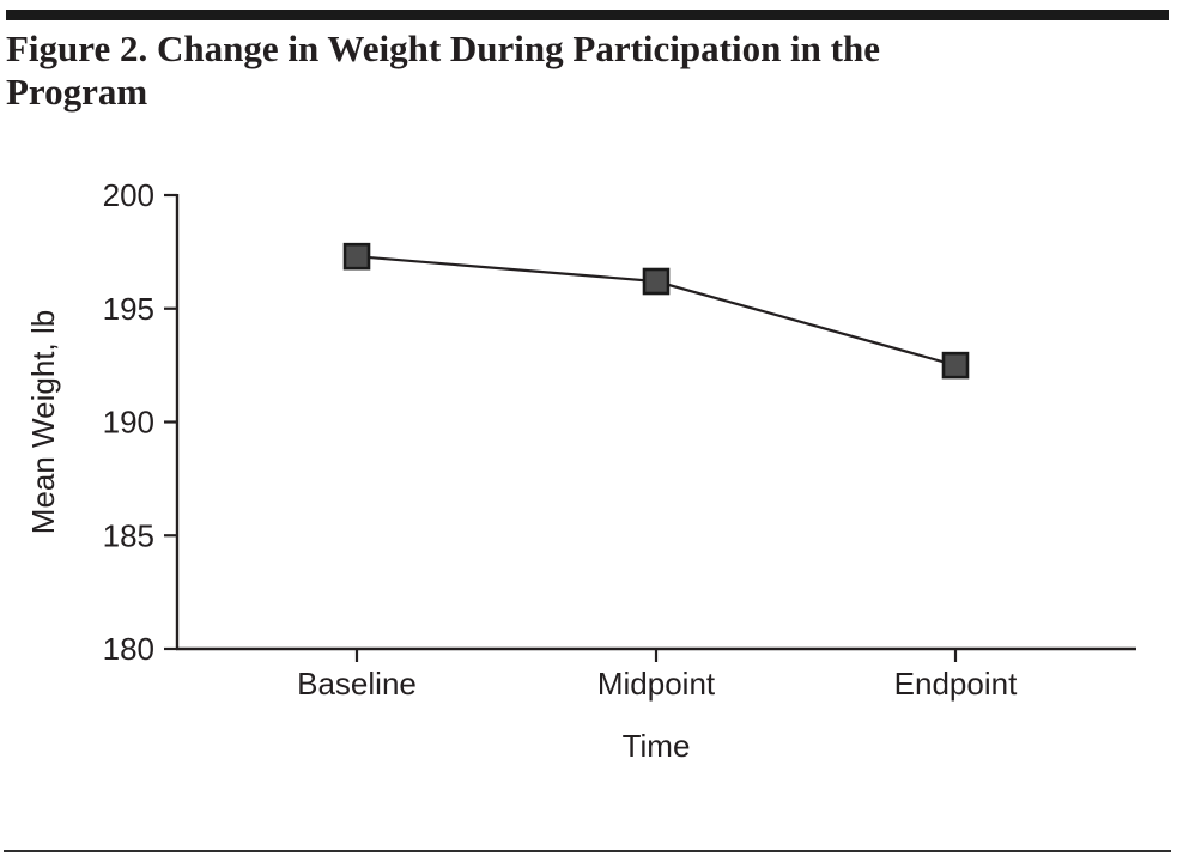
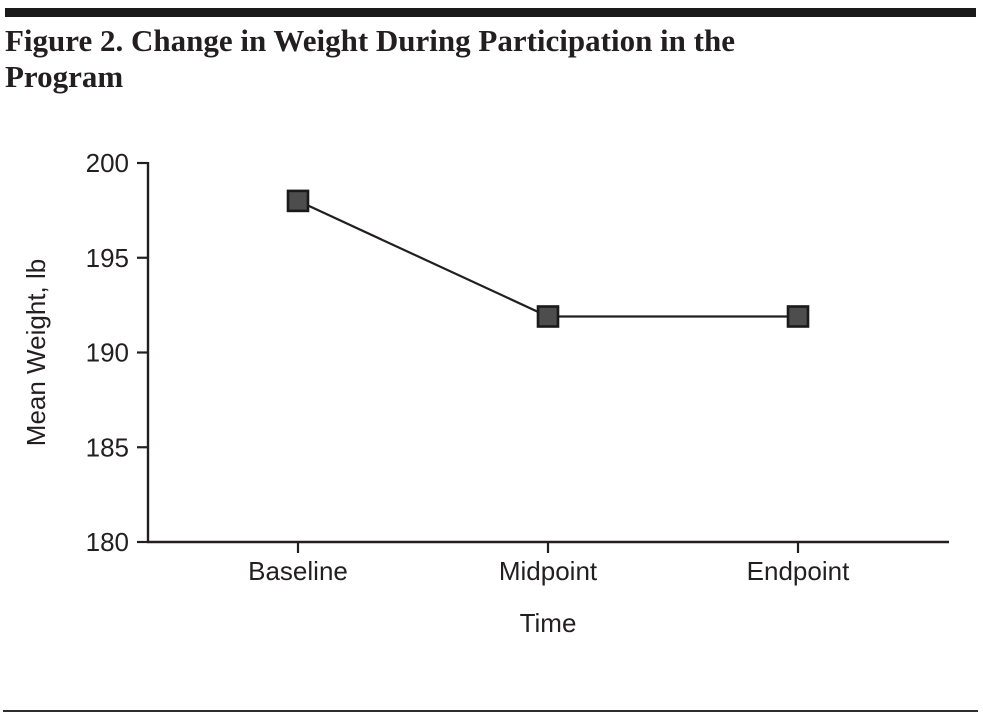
Baseline: 197.3 -> 198.0
Midpoint: 196.2 -> 191.9
Endpoint: 192.5 -> 191.9
